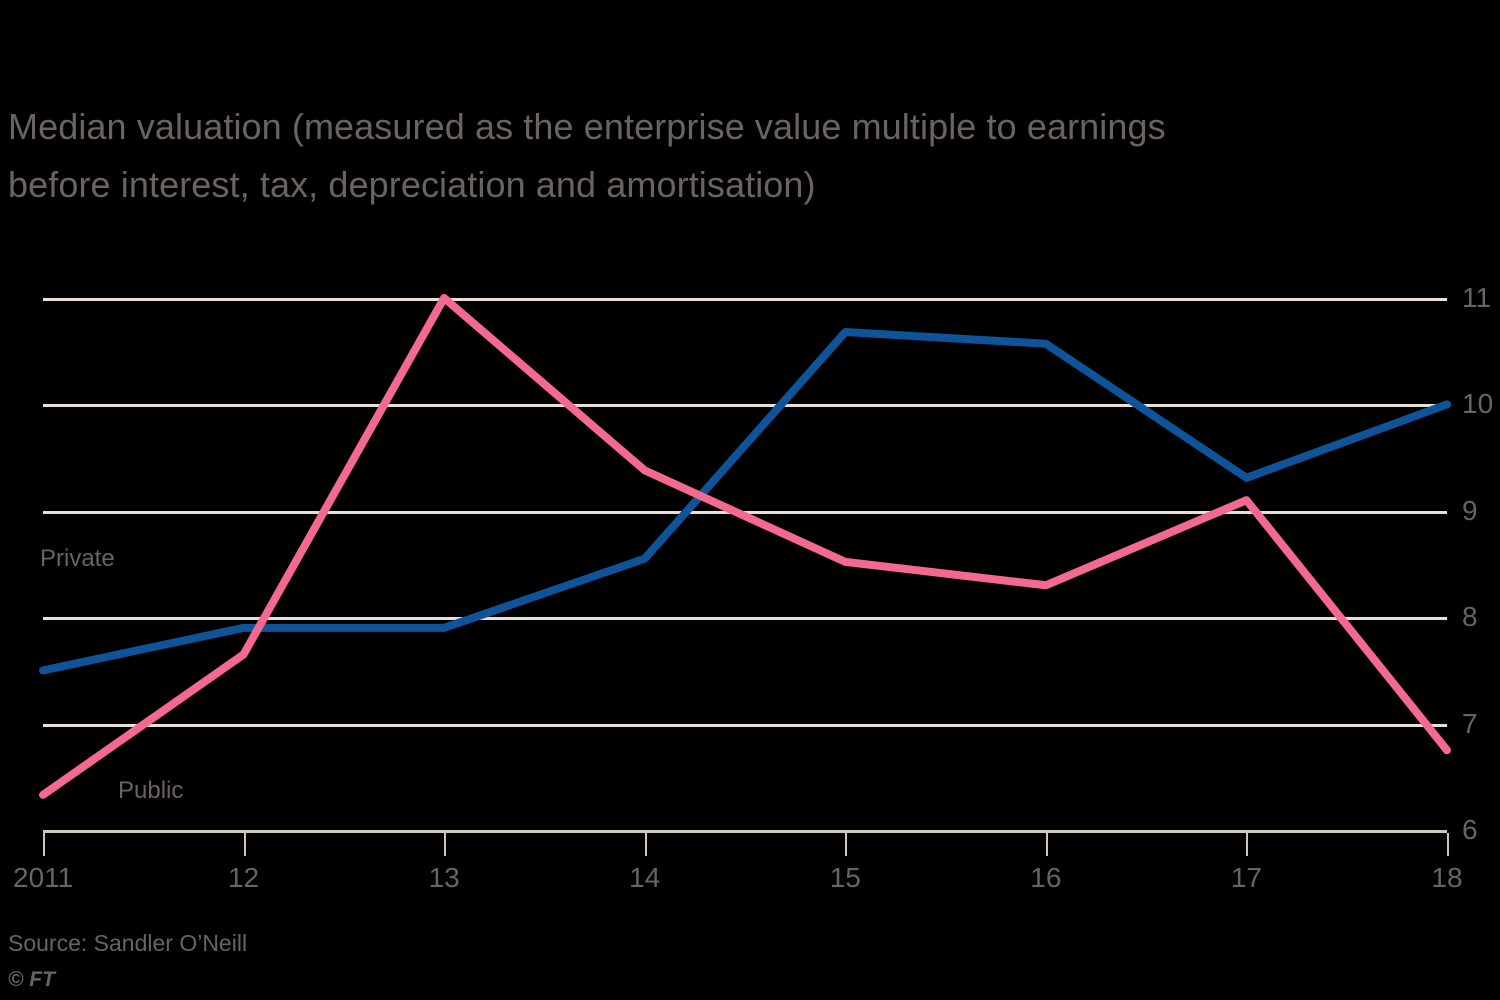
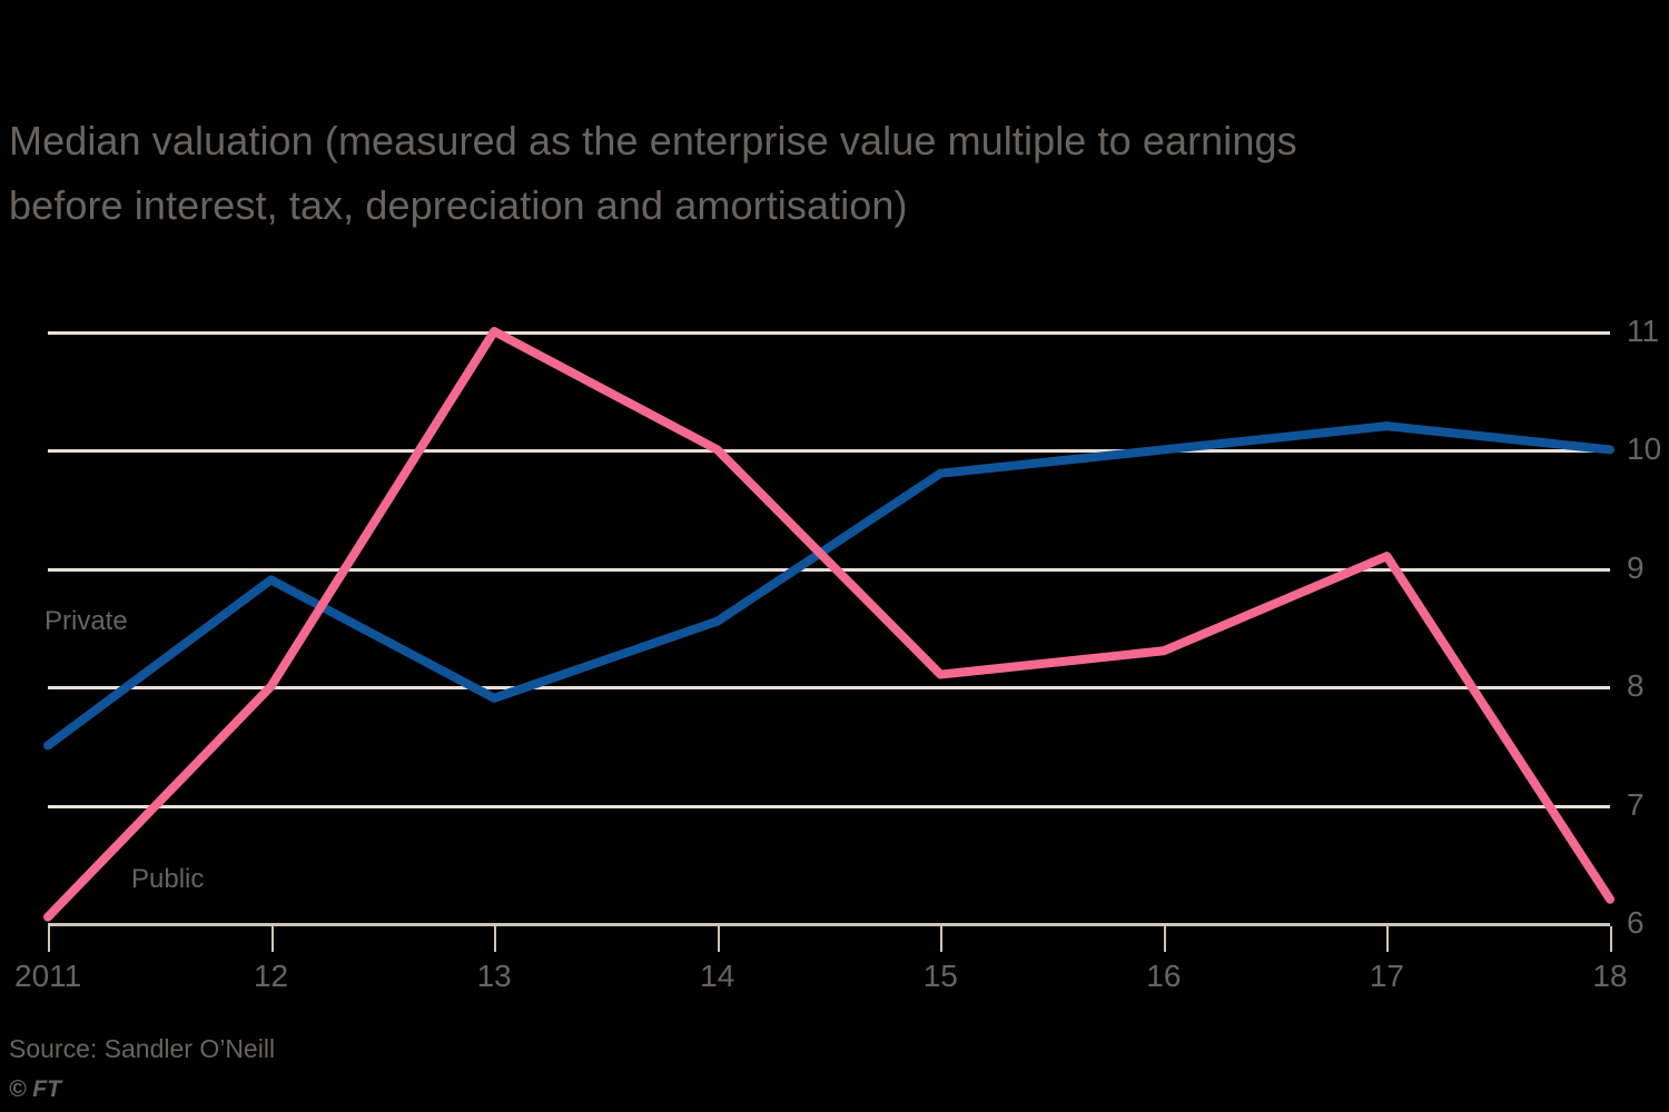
Public/2011: 6.33 -> 6.05
Private/12: 7.90 -> 8.90
Public/12: 7.65 -> 8.00
Public/14: 9.38 -> 10.00
Private/15: 10.68 -> 9.80
Public/15: 8.52 -> 8.10
Private/16: 10.57 -> 10.00
Private/17: 9.31 -> 10.20
Public/18: 6.75 -> 6.20
